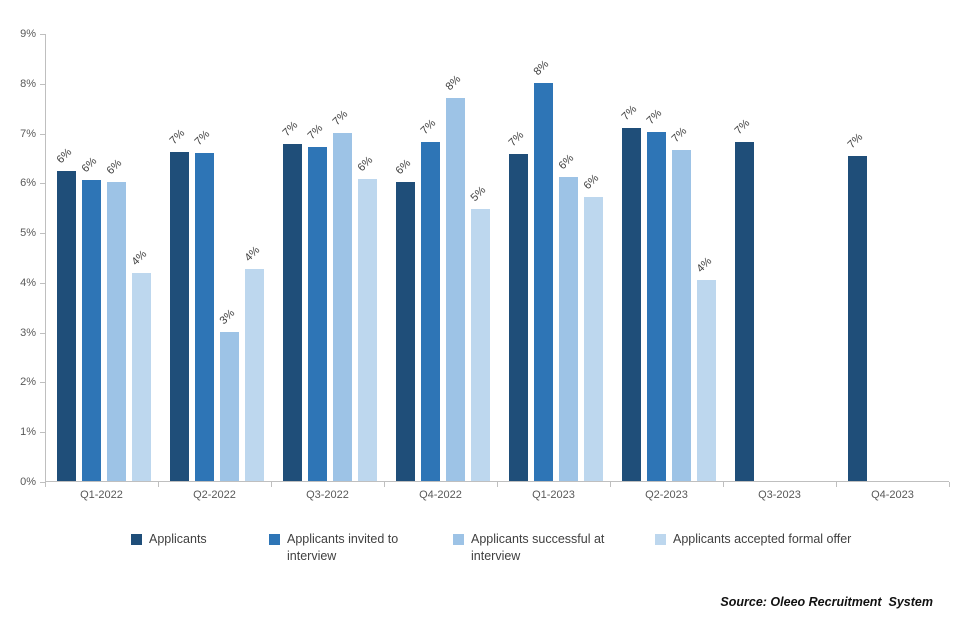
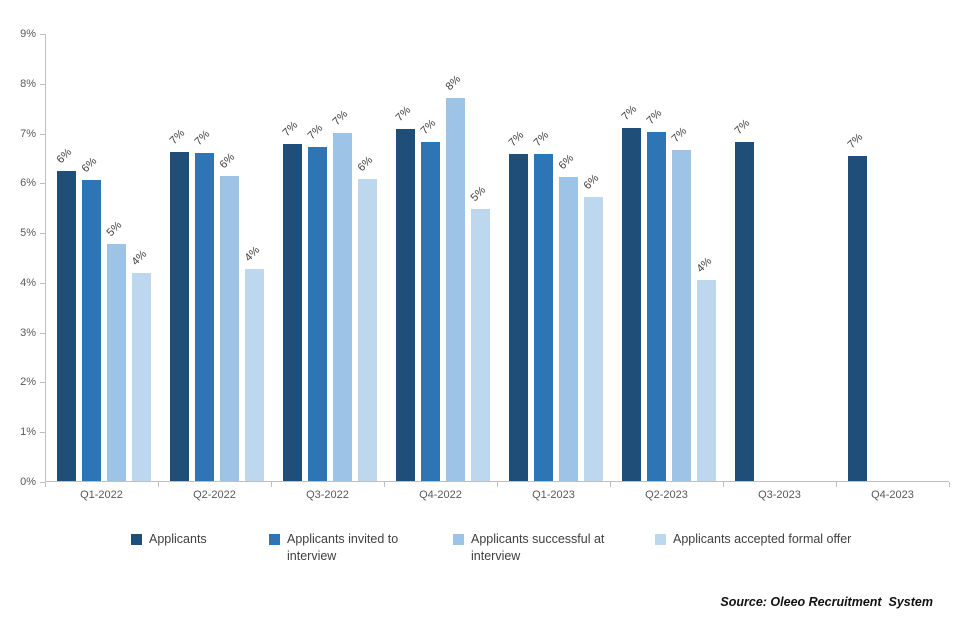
Applicants successful at interview/Q1-2022: 6% -> 5%
Applicants successful at interview/Q2-2022: 3% -> 6%
Applicants/Q4-2022: 6% -> 7%
Applicants invited to interview/Q1-2023: 8% -> 7%
